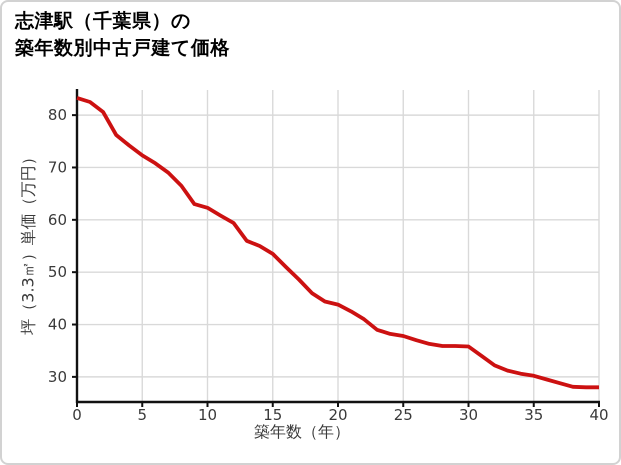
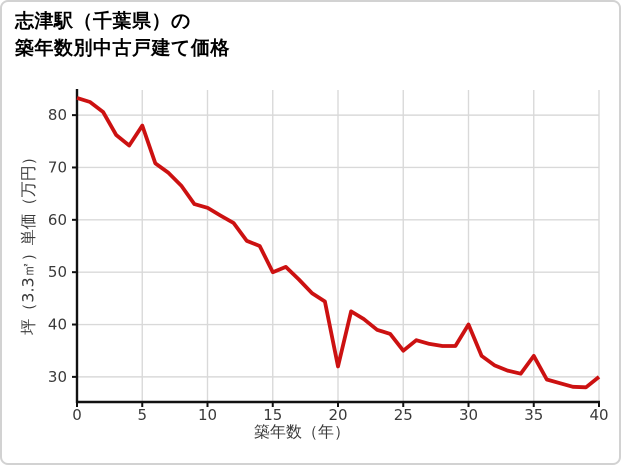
5: 72 -> 78
15: 54 -> 50
20: 44 -> 32
25: 38 -> 35
30: 36 -> 40
35: 30 -> 34
40: 28 -> 30
